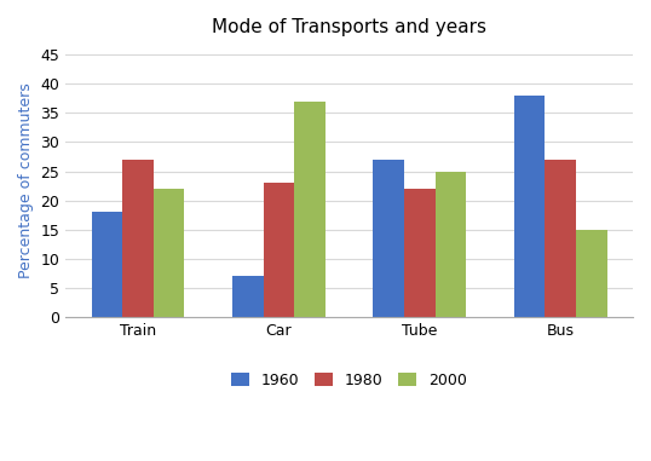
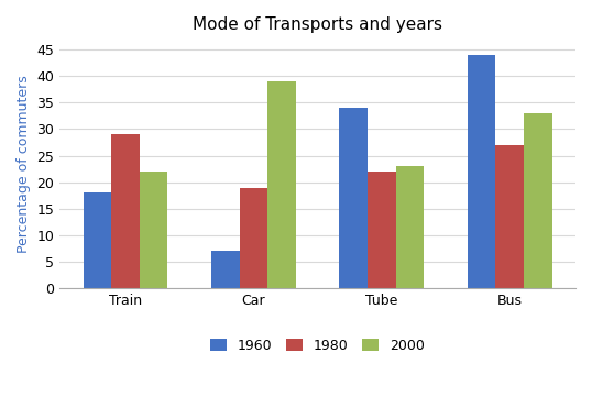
1980/Train: 27 -> 29
1980/Car: 23 -> 19
2000/Car: 37 -> 39
1960/Tube: 27 -> 34
2000/Tube: 25 -> 23
1960/Bus: 38 -> 44
2000/Bus: 15 -> 33
